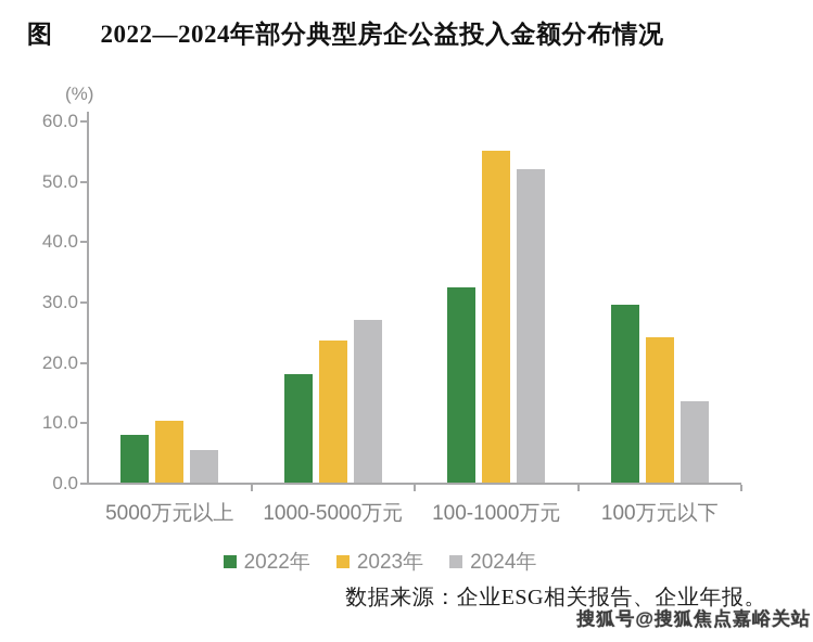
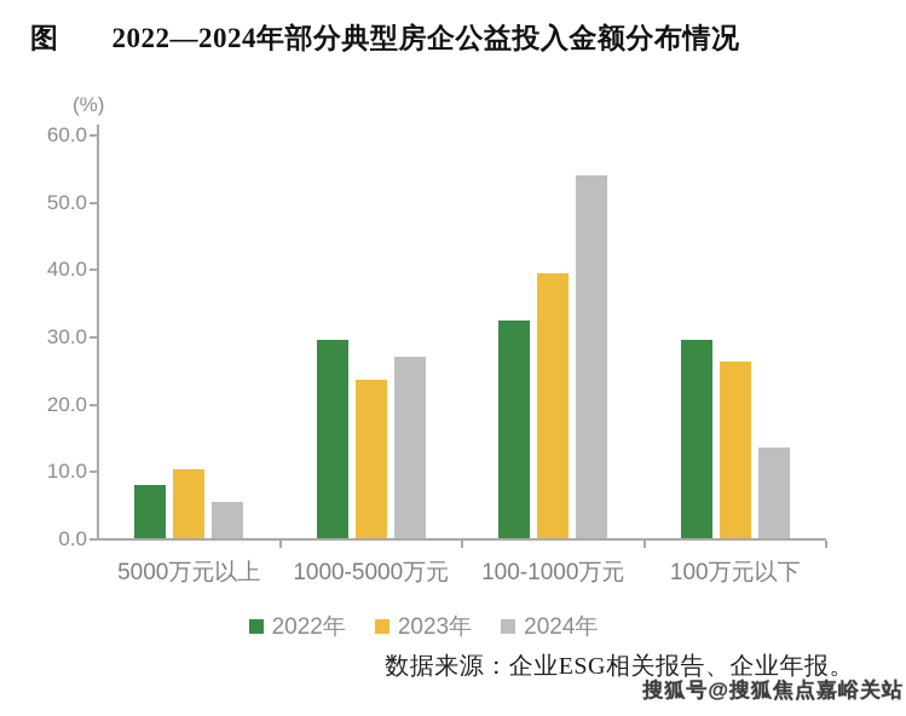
2022年/1000-5000万元: 18 -> 30
2023年/100-1000万元: 55 -> 39
2024年/100-1000万元: 52 -> 54
2023年/100万元以下: 24 -> 26
